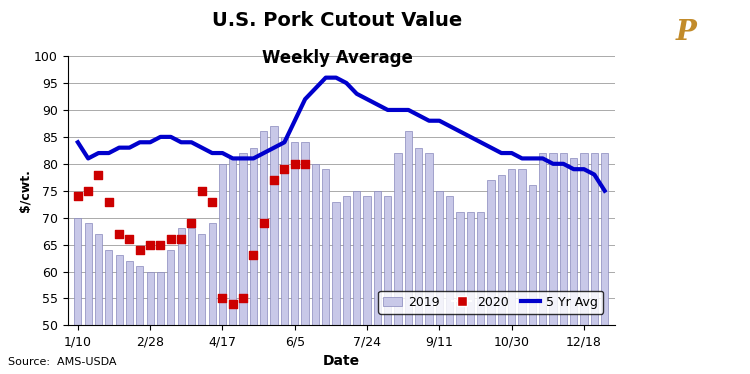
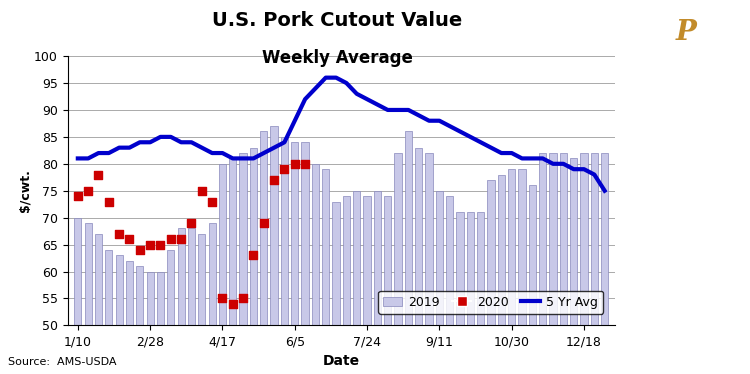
5 Yr Avg/1/10: 84 -> 81
